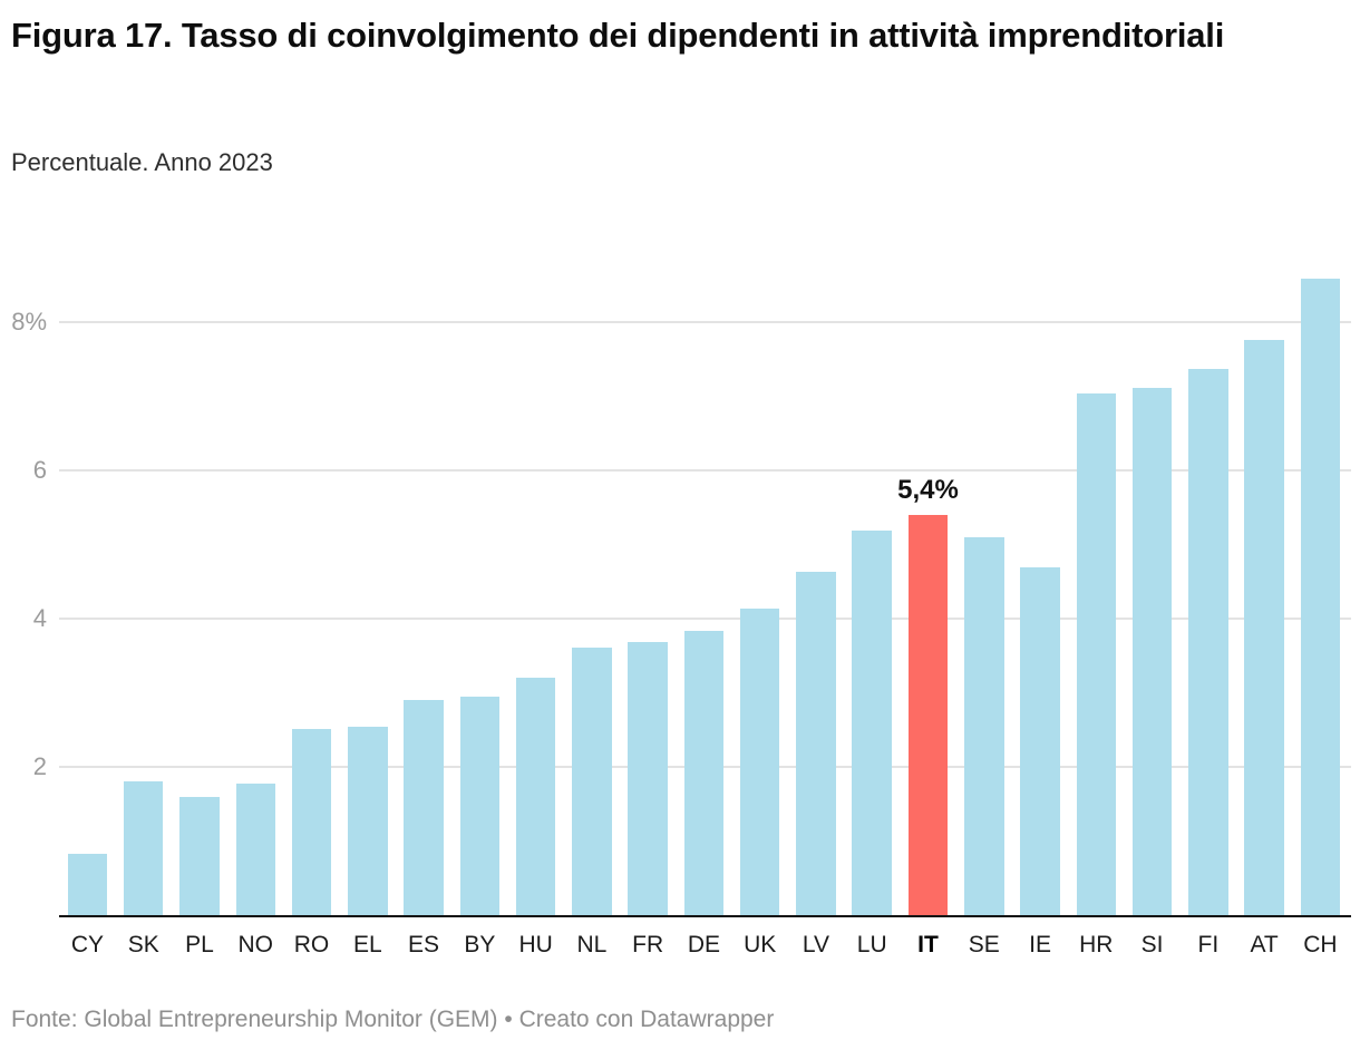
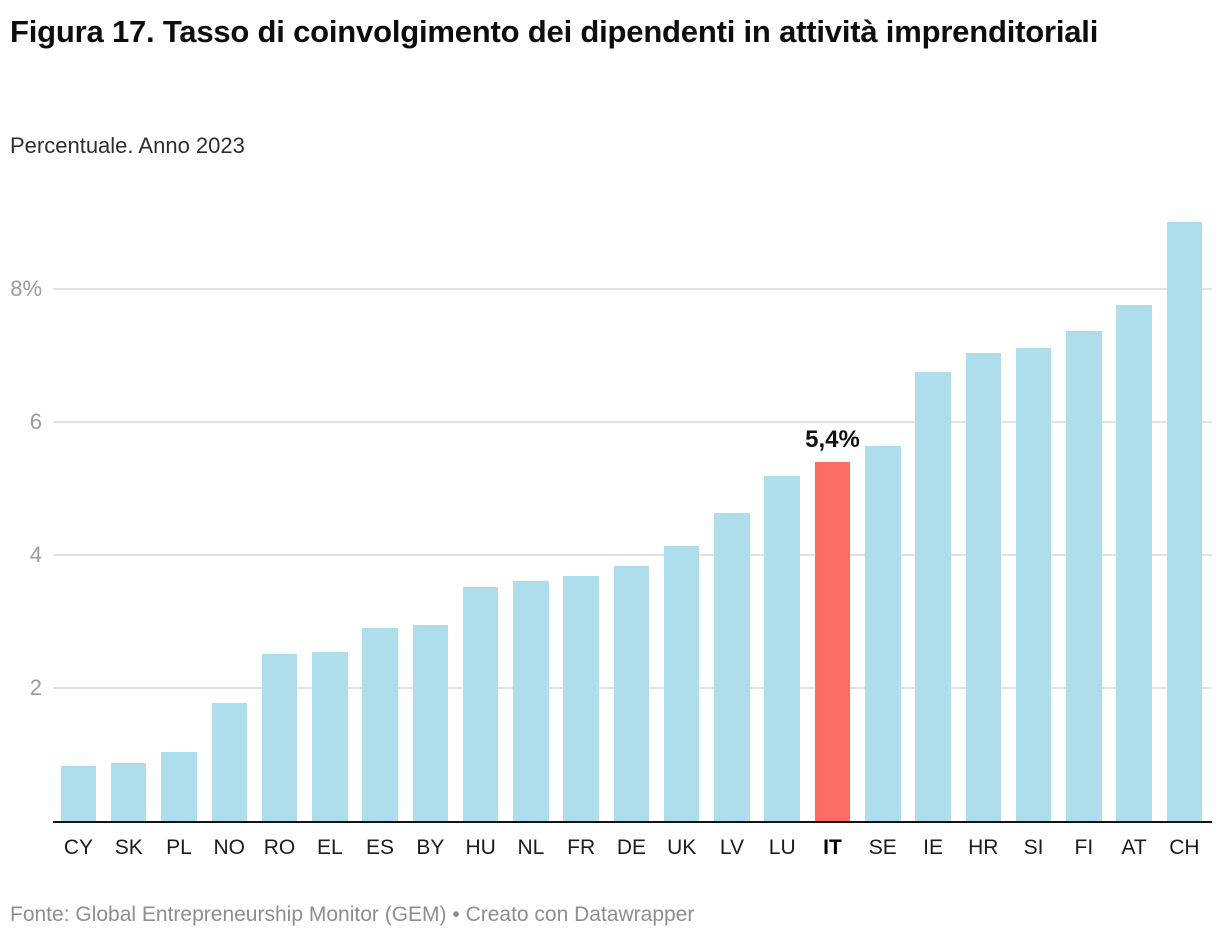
SK: 1.8% -> 0.9%
PL: 1.6% -> 1.0%
HU: 3.2% -> 3.5%
SE: 5.1% -> 5.6%
IE: 4.7% -> 6.8%
CH: 8.6% -> 9.0%
